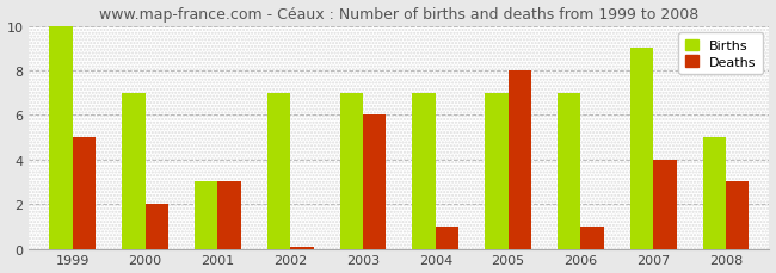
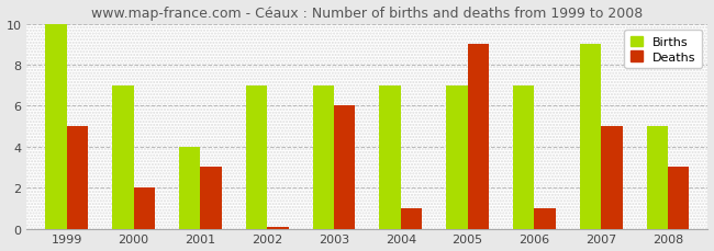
Births/2001: 3 -> 4
Deaths/2005: 8.0 -> 9.0
Deaths/2007: 4.0 -> 5.0
